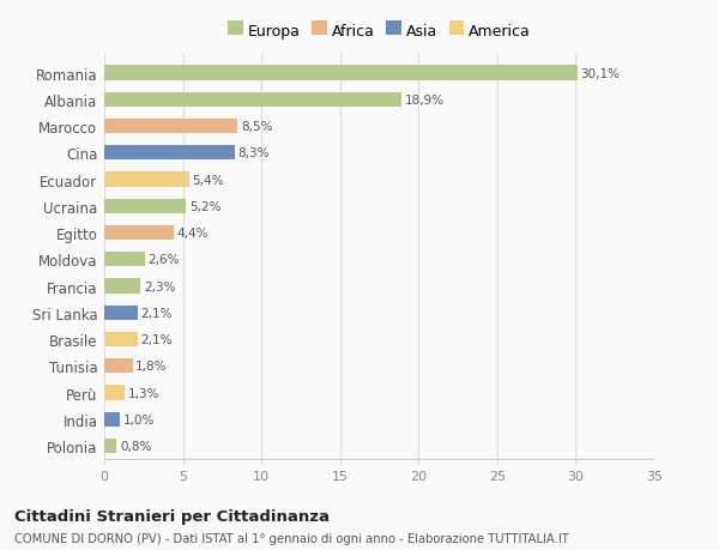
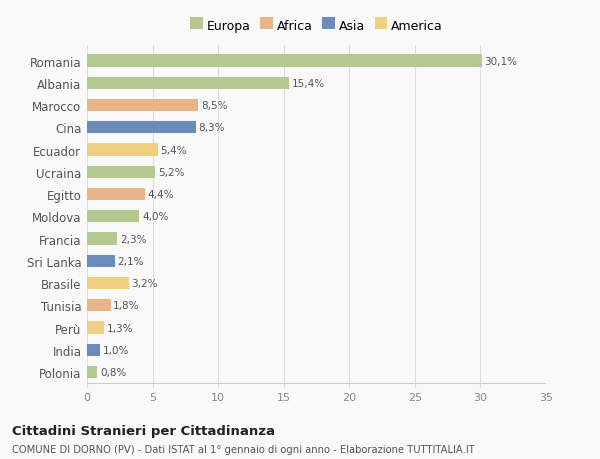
Albania: 18,9% -> 15,4%
Moldova: 2,6% -> 4,0%
Brasile: 2,1% -> 3,2%
